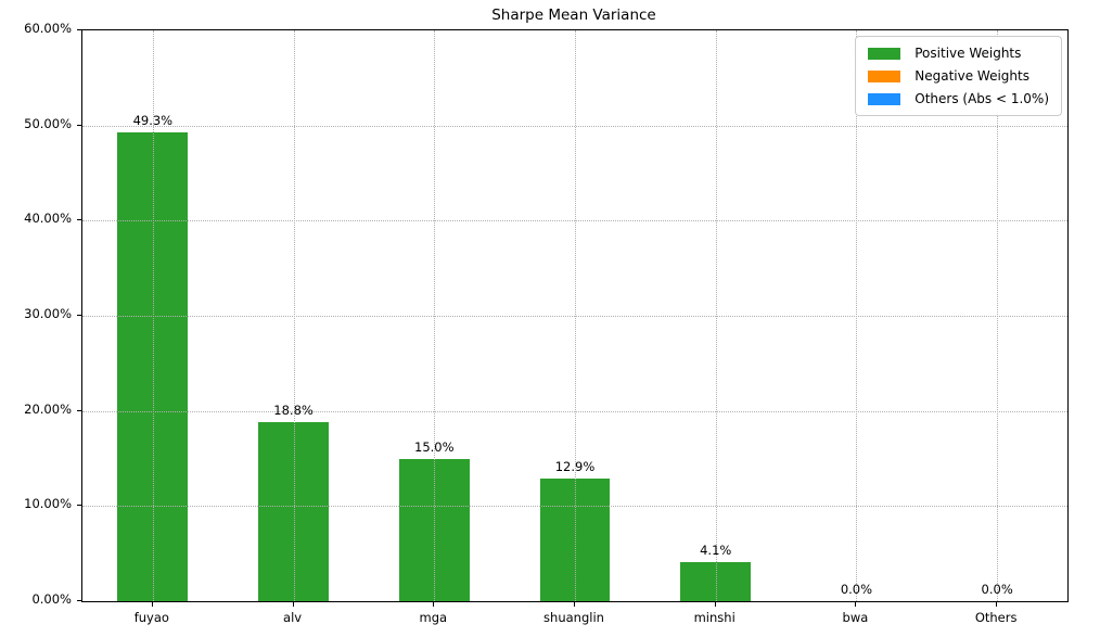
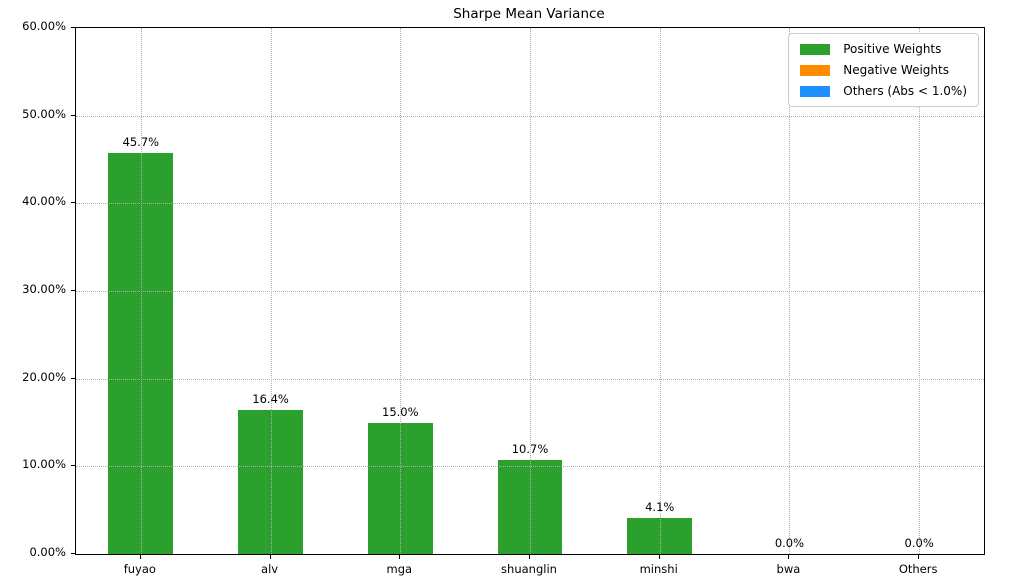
fuyao: 49.3% -> 45.7%
alv: 18.8% -> 16.4%
shuanglin: 12.9% -> 10.7%
